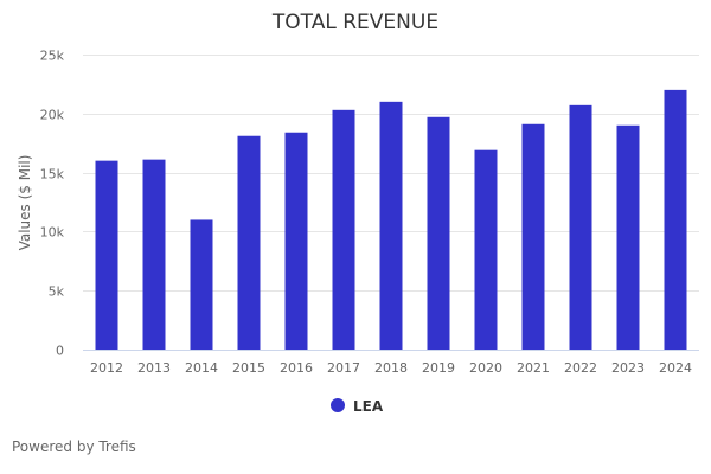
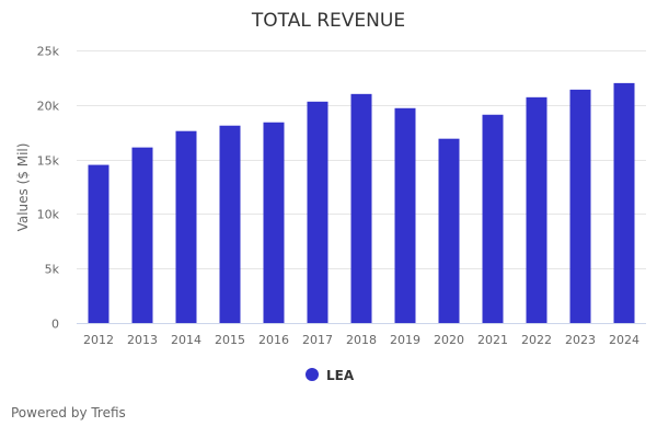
2012: 16k -> 14k
2014: 11k -> 18k
2023: 19k -> 21k
